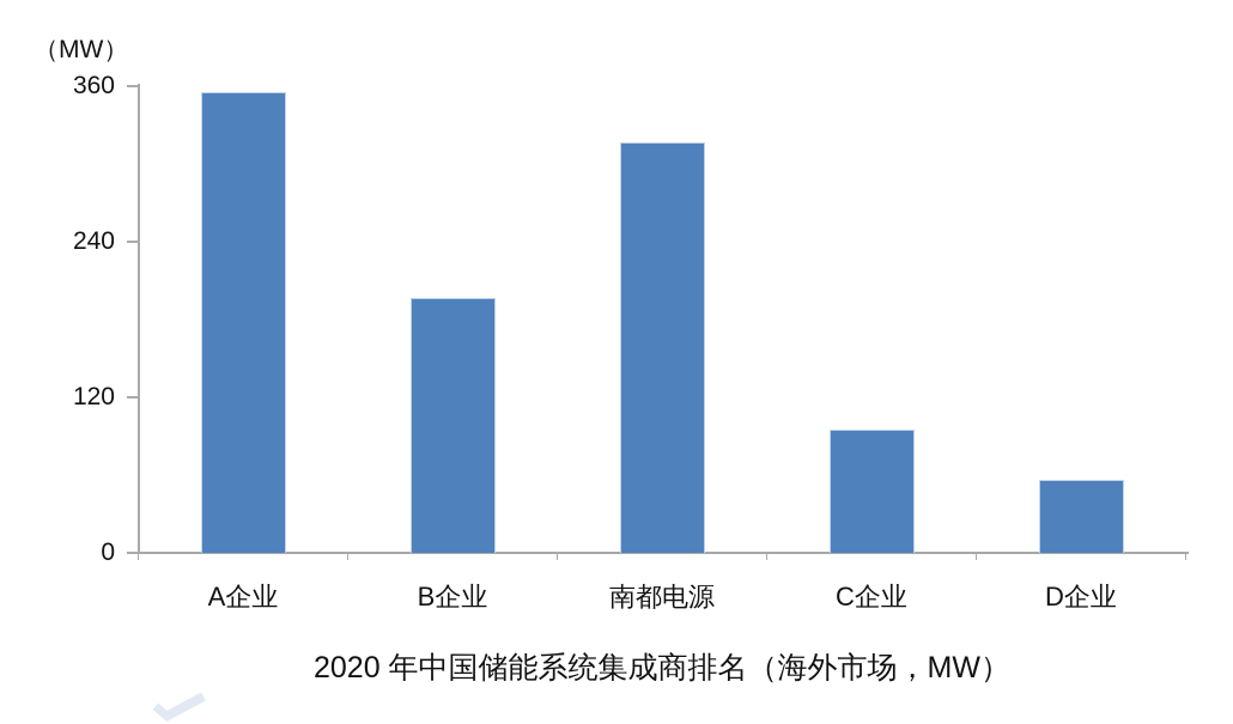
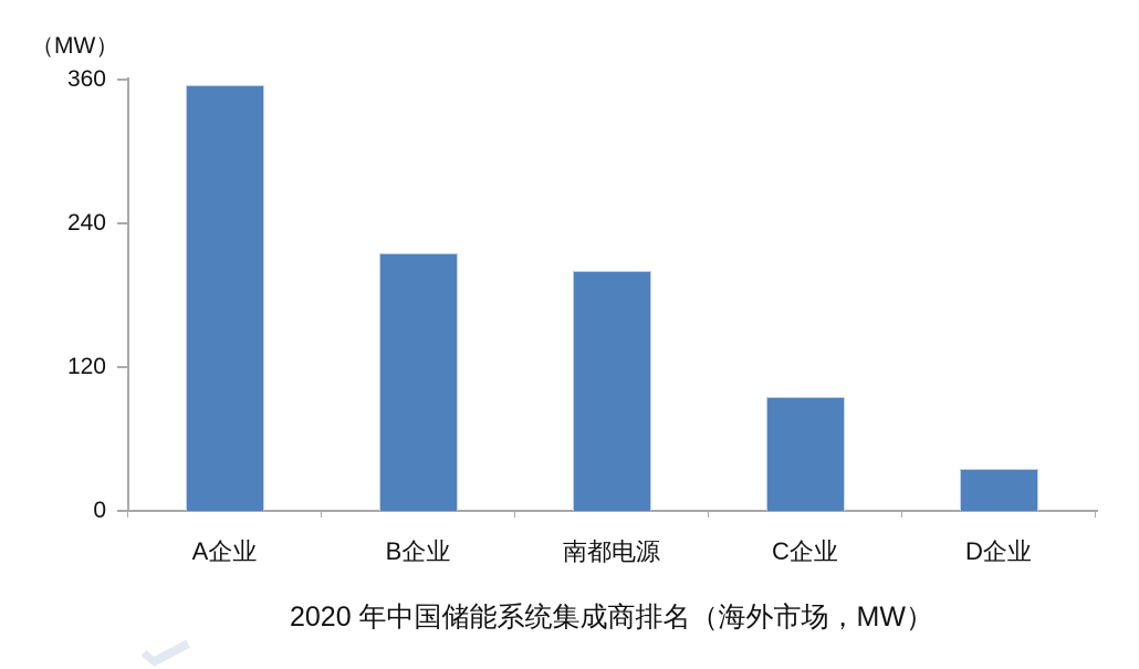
B企业: 197 -> 215
南都电源: 317 -> 200
D企业: 56 -> 35
